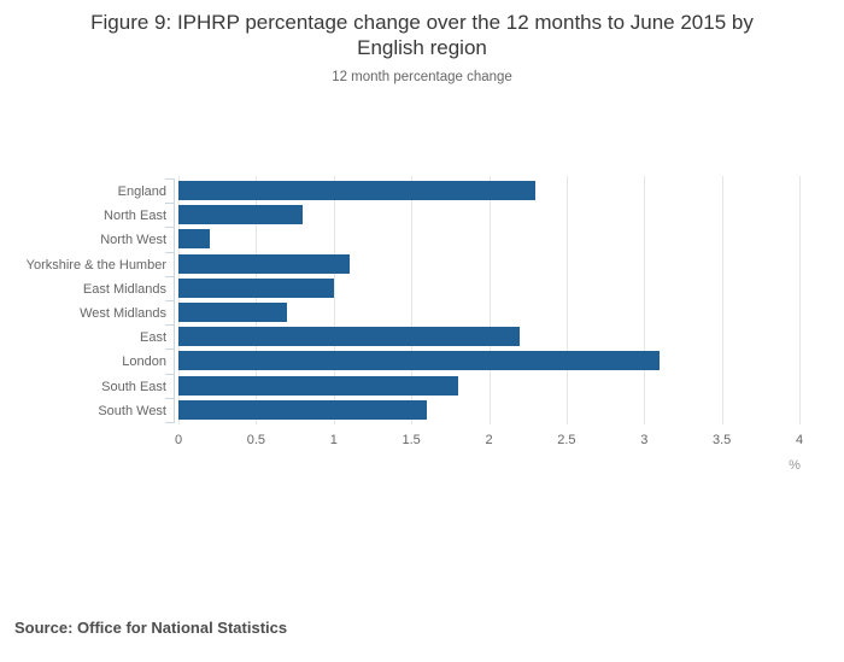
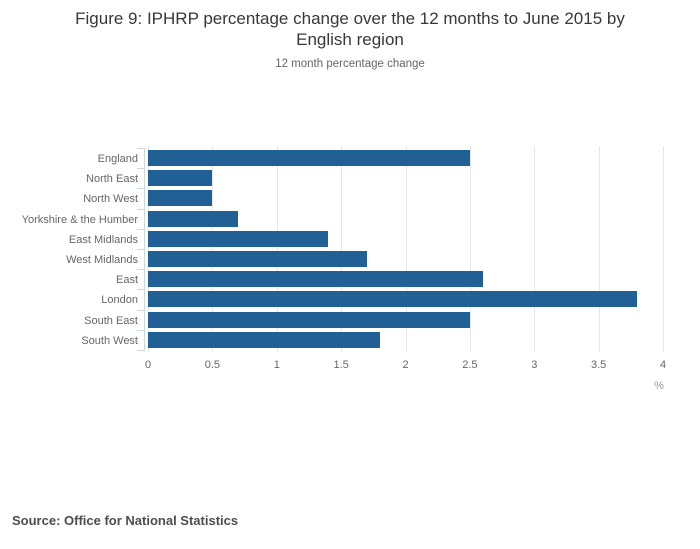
England: 2.3 -> 2.5
North East: 0.8 -> 0.5
North West: 0.2 -> 0.5
Yorkshire & the Humber: 1.1 -> 0.7
East Midlands: 1.0 -> 1.4
West Midlands: 0.7 -> 1.7
East: 2.2 -> 2.6
London: 3.1 -> 3.8
South East: 1.8 -> 2.5
South West: 1.6 -> 1.8
